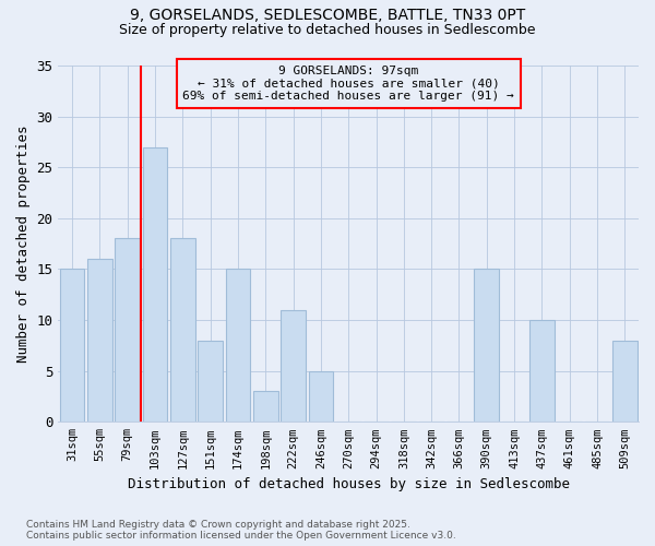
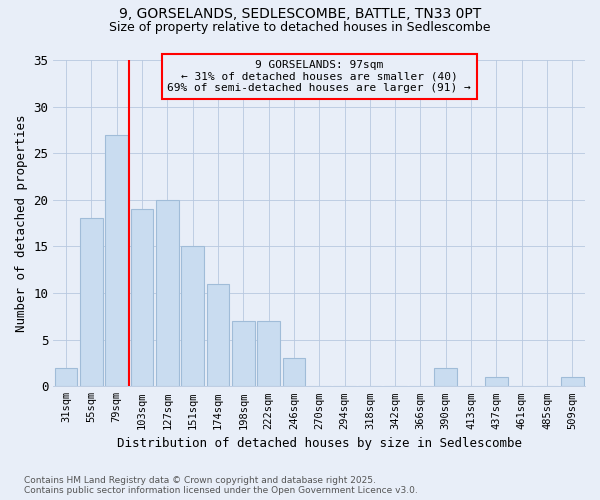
31sqm: 15 -> 2
55sqm: 16 -> 18
79sqm: 18 -> 27
103sqm: 27 -> 19
127sqm: 18 -> 20
151sqm: 8 -> 15
174sqm: 15 -> 11
198sqm: 3 -> 7
222sqm: 11 -> 7
246sqm: 5 -> 3
390sqm: 15 -> 2
437sqm: 10 -> 1
509sqm: 8 -> 1
